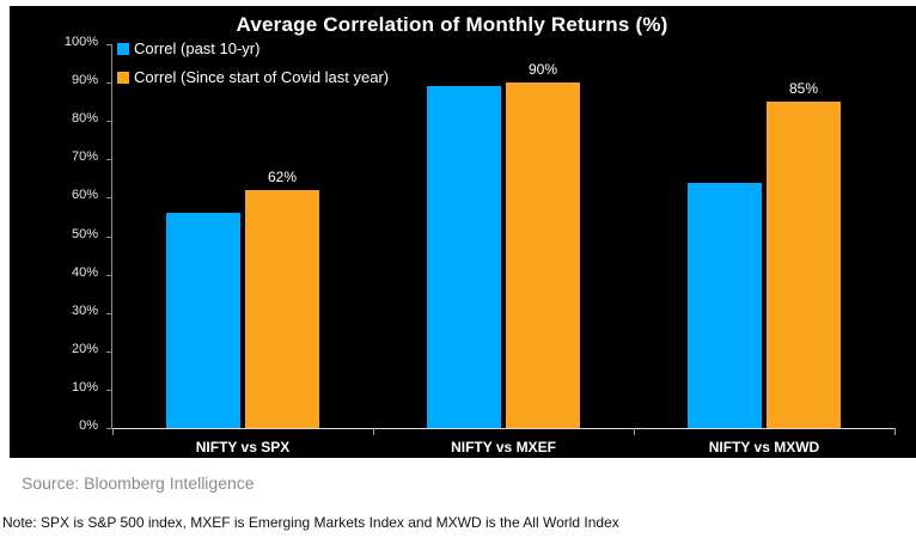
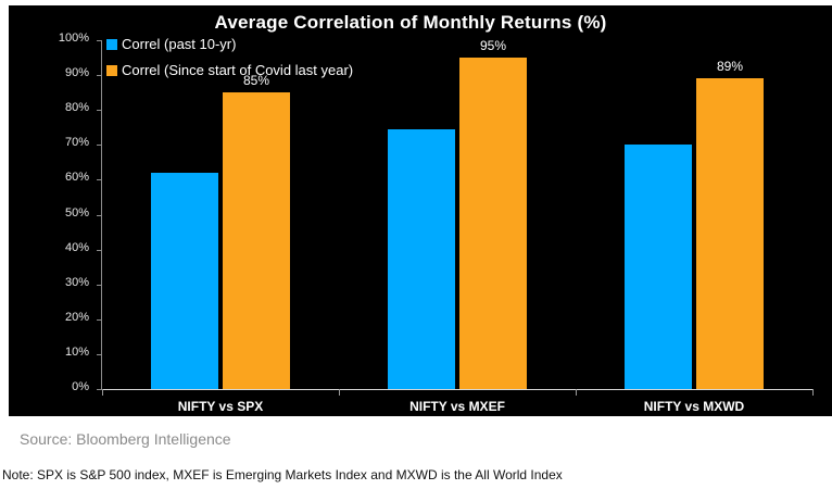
Correl (past 10-yr)/NIFTY vs SPX: 56% -> 62%
Correl (Since start of Covid last year)/NIFTY vs SPX: 62% -> 85%
Correl (past 10-yr)/NIFTY vs MXEF: 89% -> 74%
Correl (Since start of Covid last year)/NIFTY vs MXEF: 90% -> 95%
Correl (past 10-yr)/NIFTY vs MXWD: 64% -> 70%
Correl (Since start of Covid last year)/NIFTY vs MXWD: 85% -> 89%
